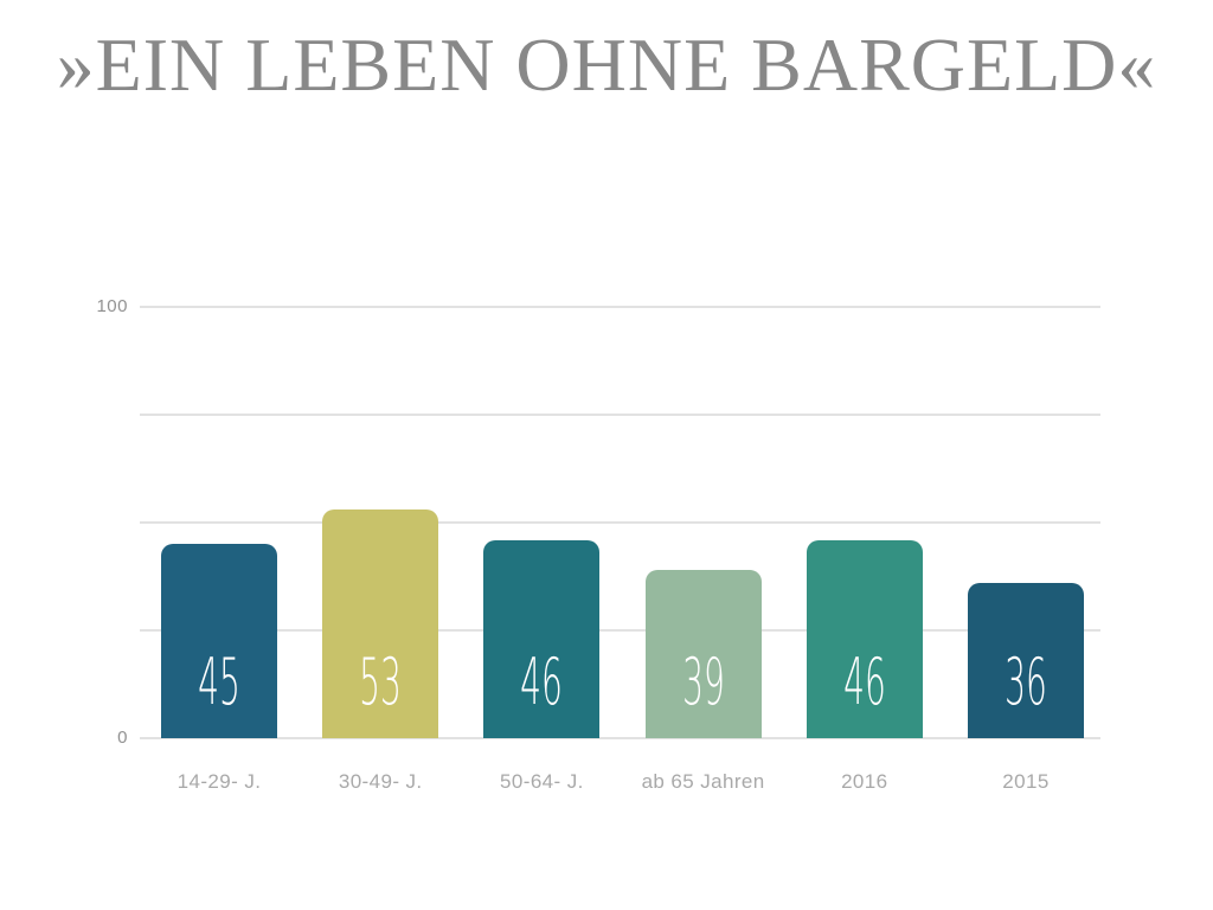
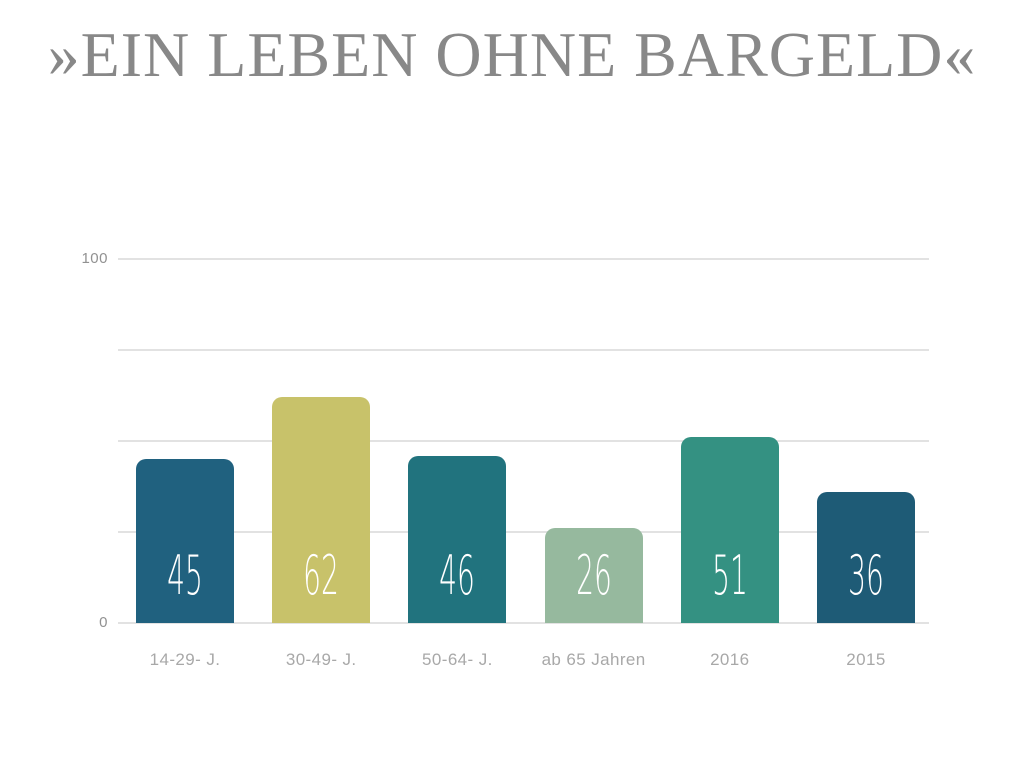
30-49- J.: 53 -> 62
ab 65 Jahren: 39 -> 26
2016: 46 -> 51
